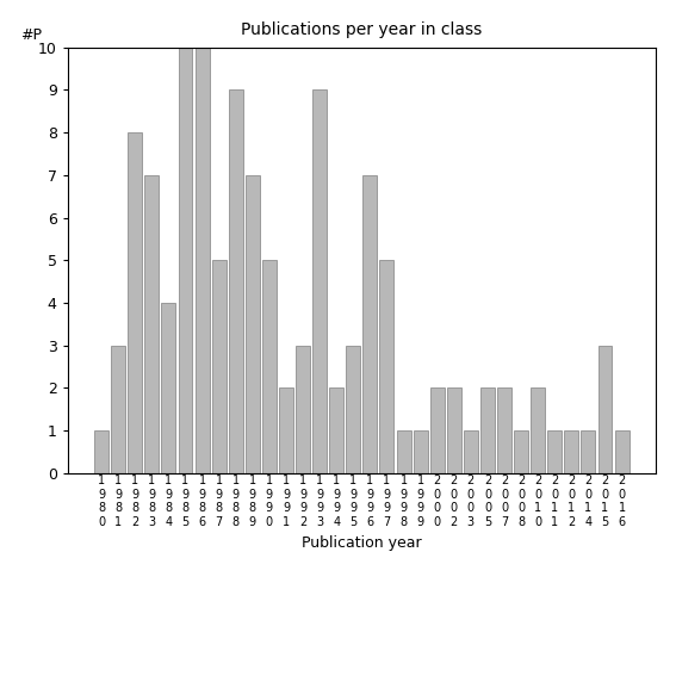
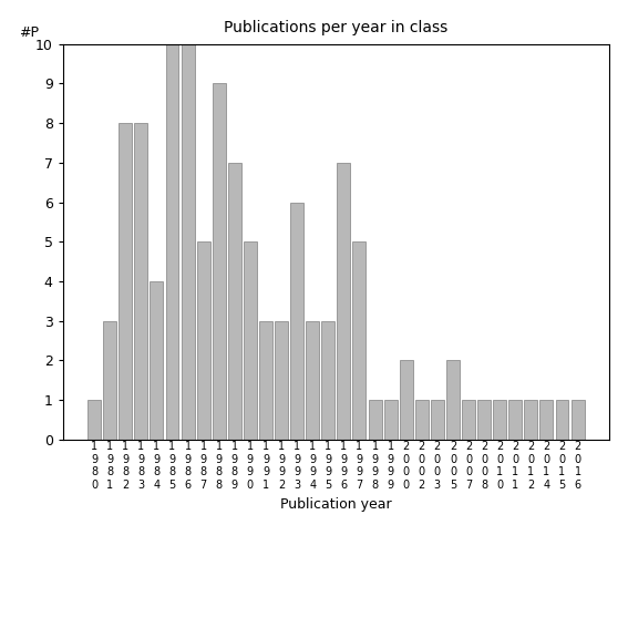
1 9 8 3: 7 -> 8
1 9 9 1: 2 -> 3
1 9 9 3: 9 -> 6
1 9 9 4: 2 -> 3
2 0 0 2: 2 -> 1
2 0 0 7: 2 -> 1
2 0 1 0: 2 -> 1
2 0 1 5: 3 -> 1
